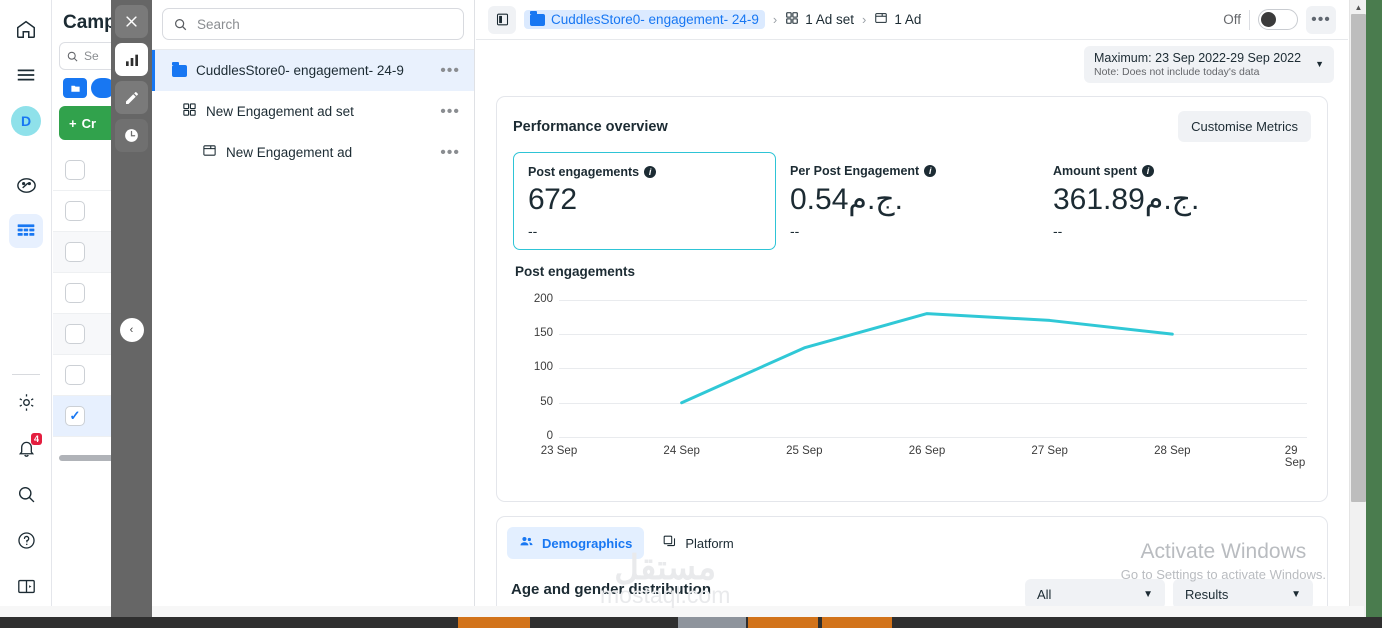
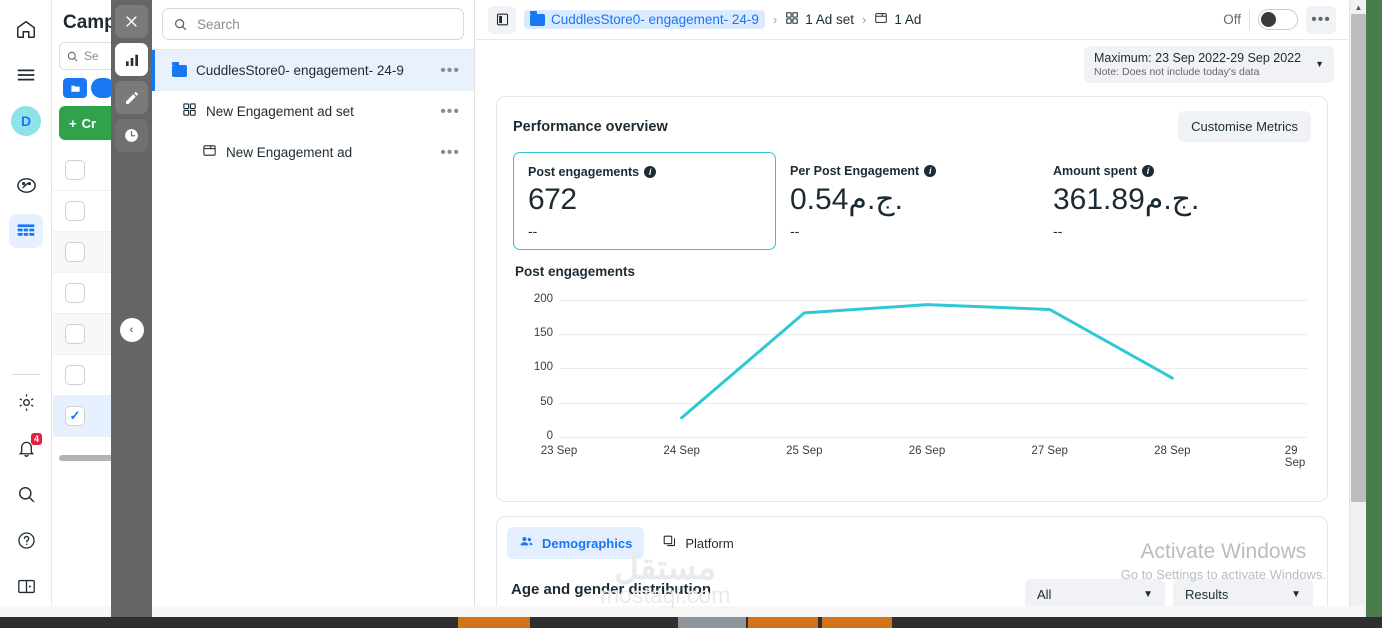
24 Sep: 50 -> 30
25 Sep: 130 -> 180
26 Sep: 180 -> 190
27 Sep: 170 -> 190
28 Sep: 150 -> 90
